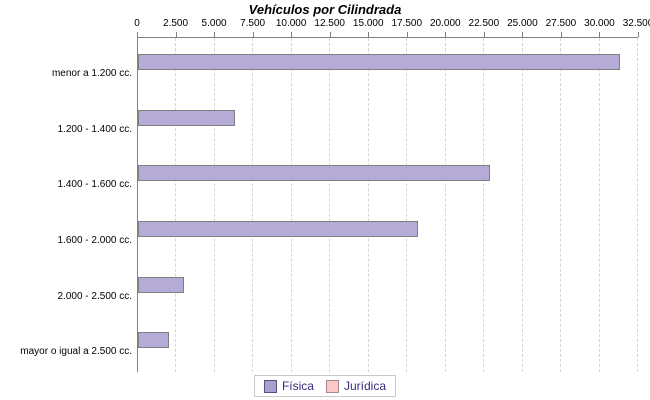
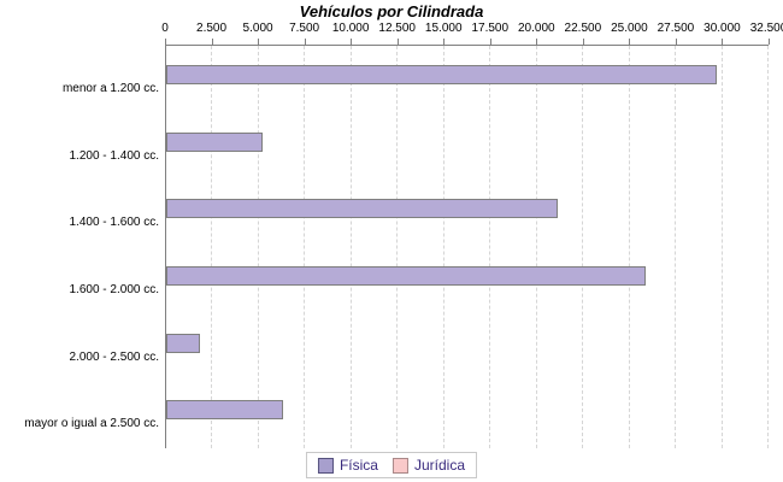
Física/menor a 1.200 cc.: 31300 -> 29700
Física/1.200 - 1.400 cc.: 6300 -> 5200
Física/1.400 - 1.600 cc.: 22900 -> 21100
Física/1.600 - 2.000 cc.: 18200 -> 25900
Física/2.000 - 2.500 cc.: 3000 -> 1800
Física/mayor o igual a 2.500 cc.: 2000 -> 6300
